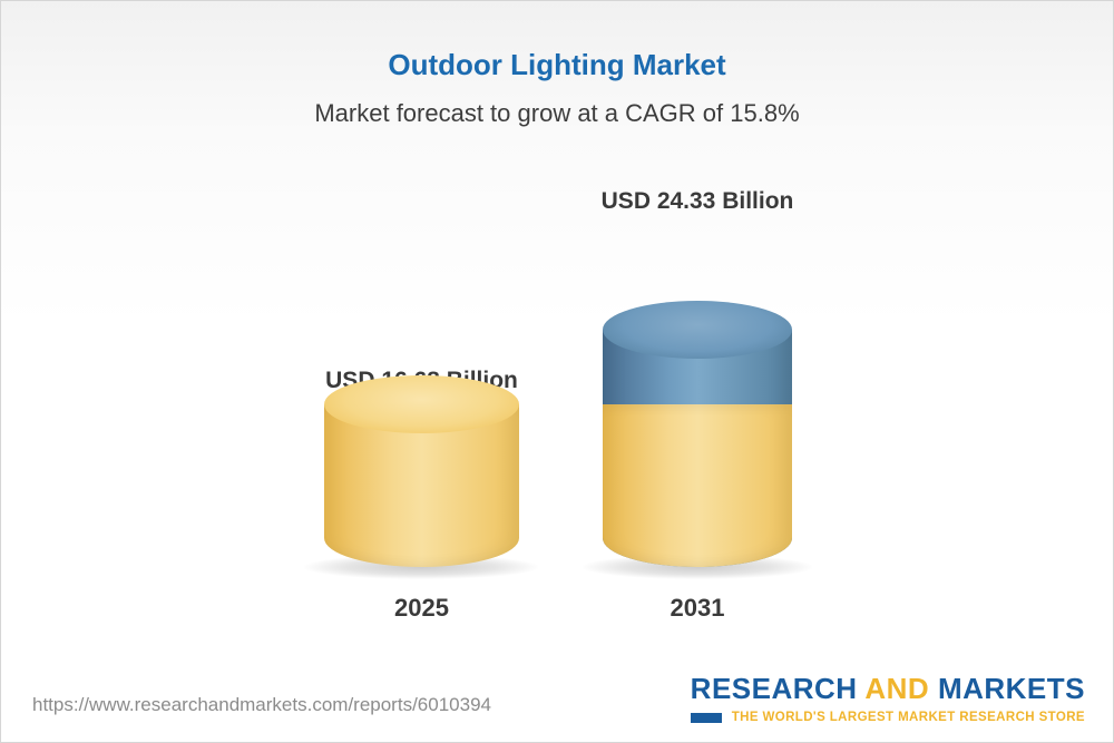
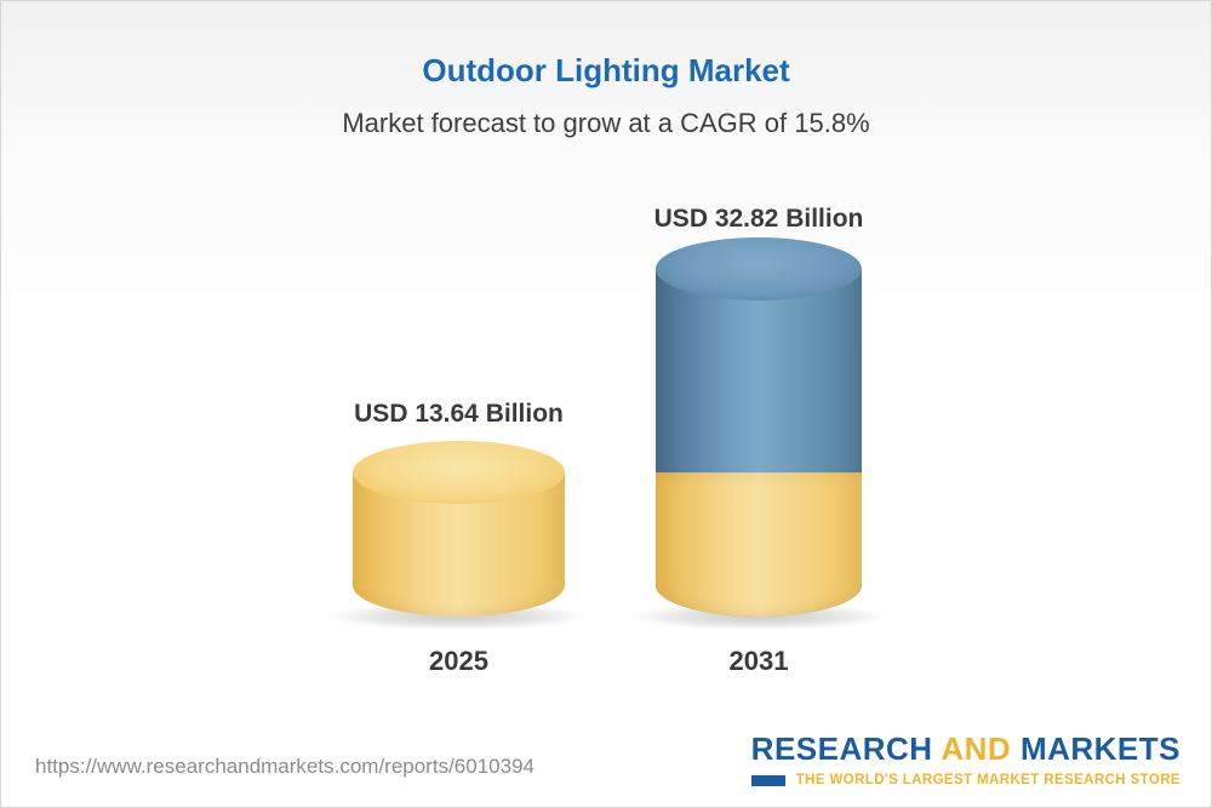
2025: 16.68 -> 13.64
2031: 24.33 -> 32.82
